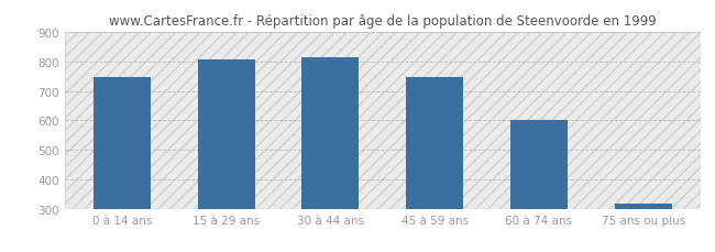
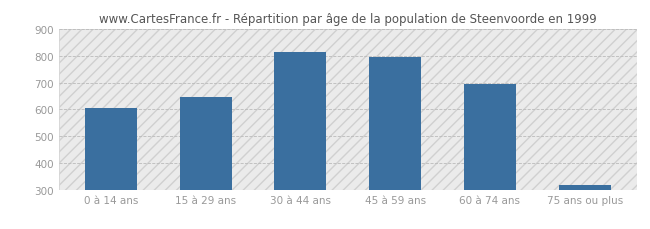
0 à 14 ans: 748 -> 605
15 à 29 ans: 805 -> 645
45 à 59 ans: 746 -> 795
60 à 74 ans: 602 -> 695
